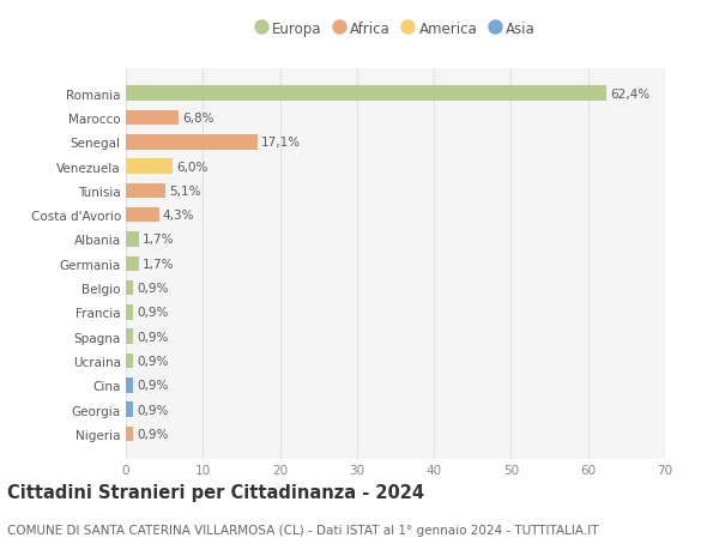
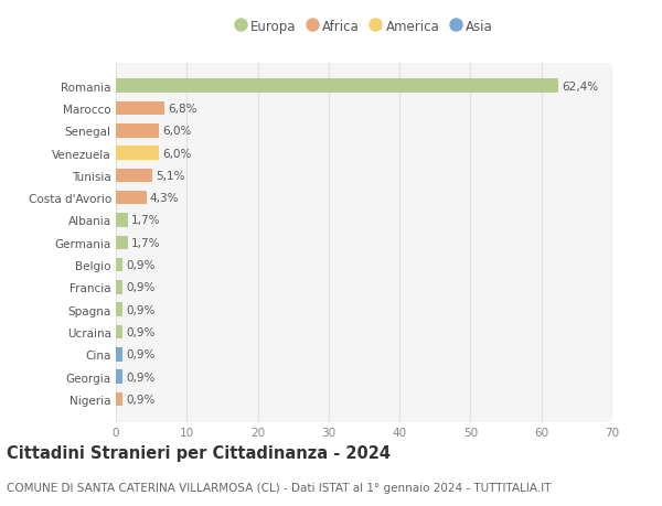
Senegal: 17,1% -> 6,0%
